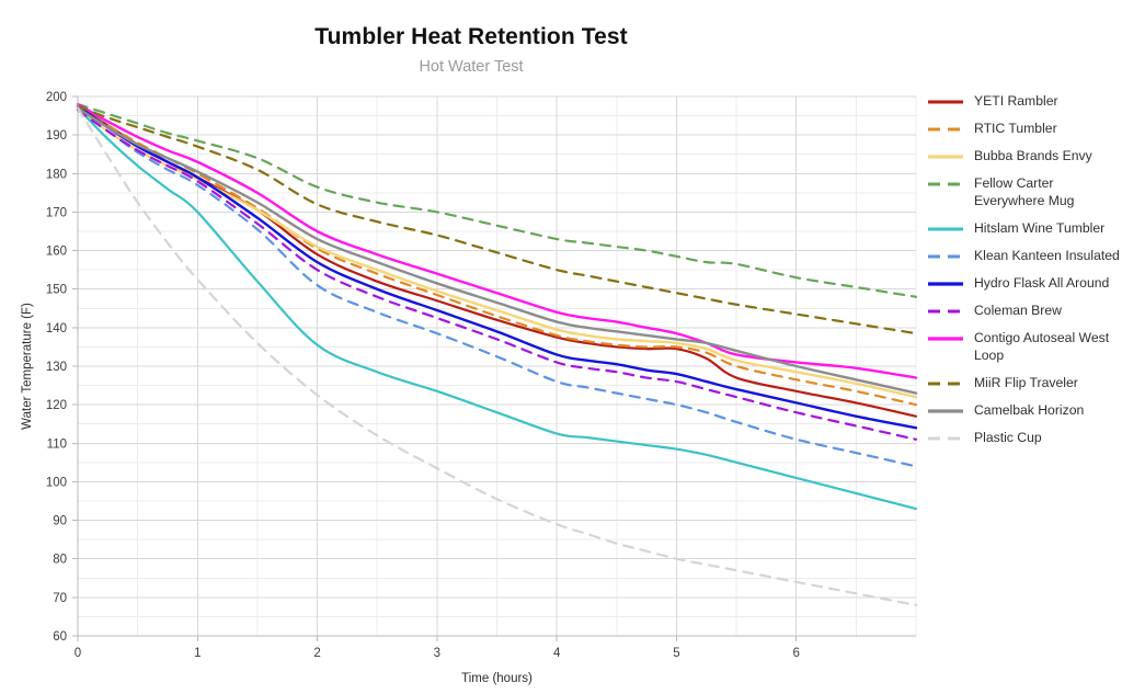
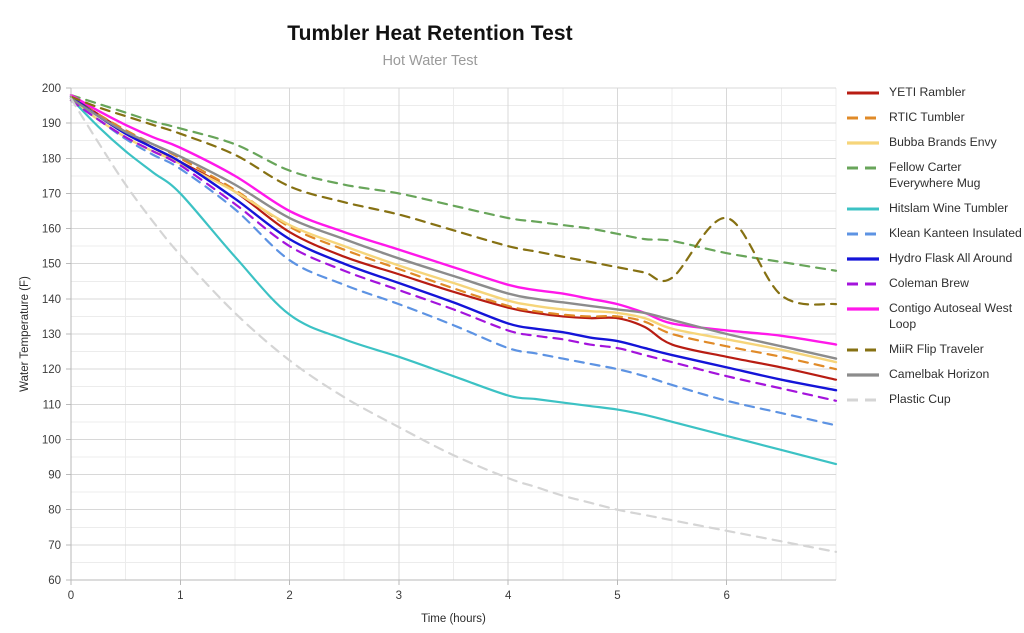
MiiR Flip Traveler/6: 144 -> 163
